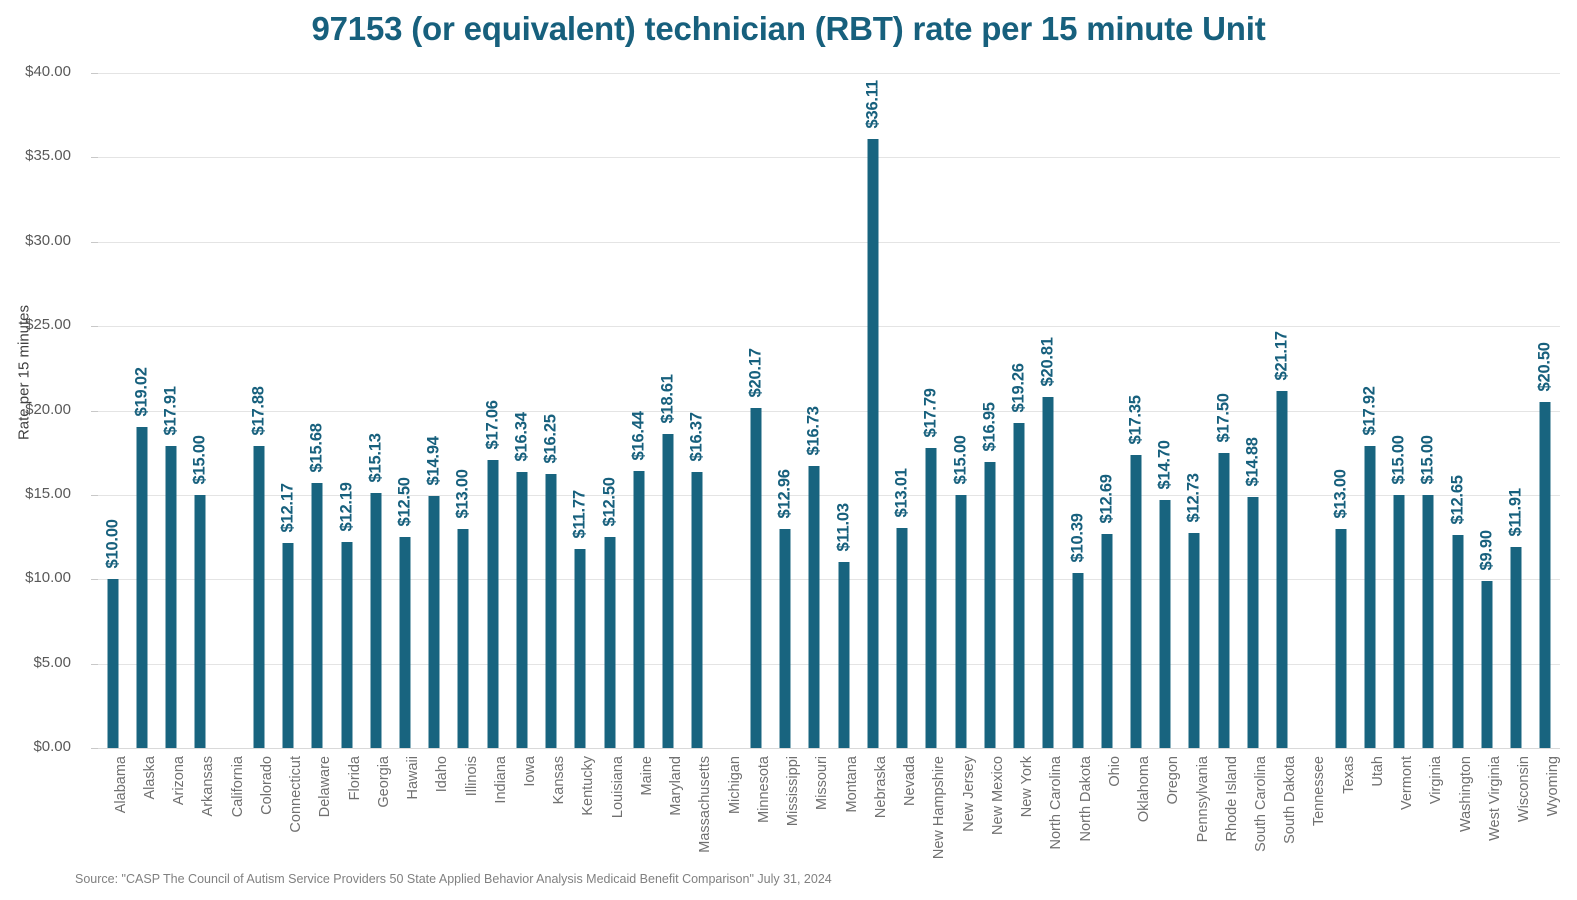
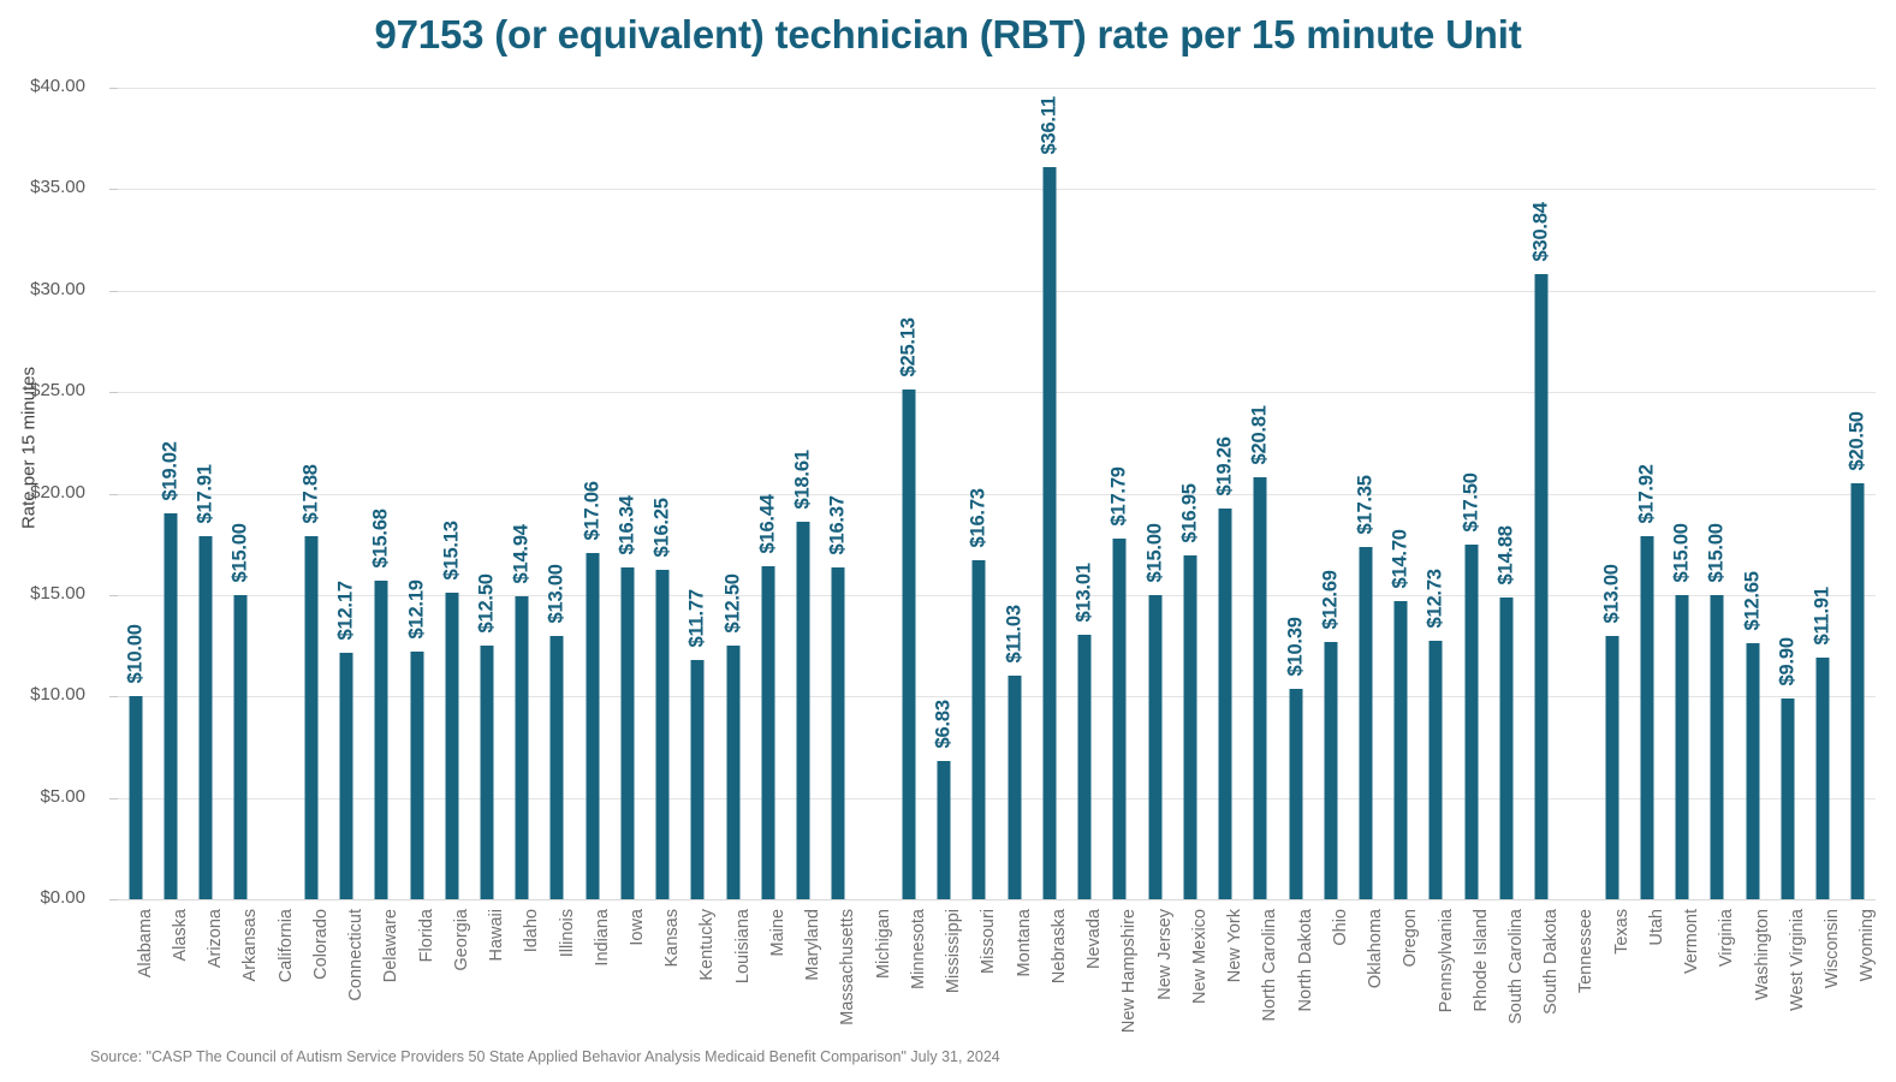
Minnesota: $20.17 -> $25.13
Mississippi: $12.96 -> $6.83
South Dakota: $21.17 -> $30.84
